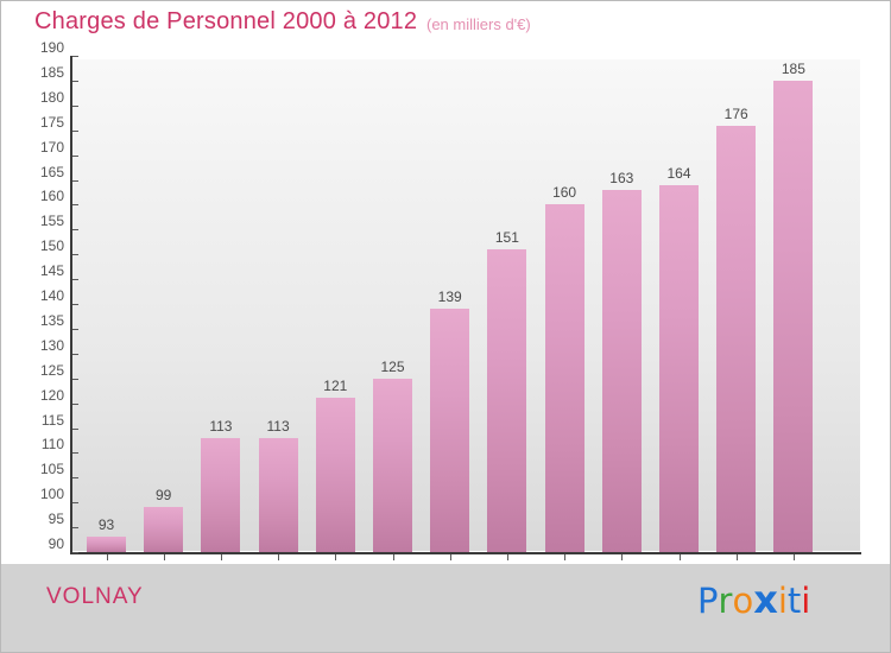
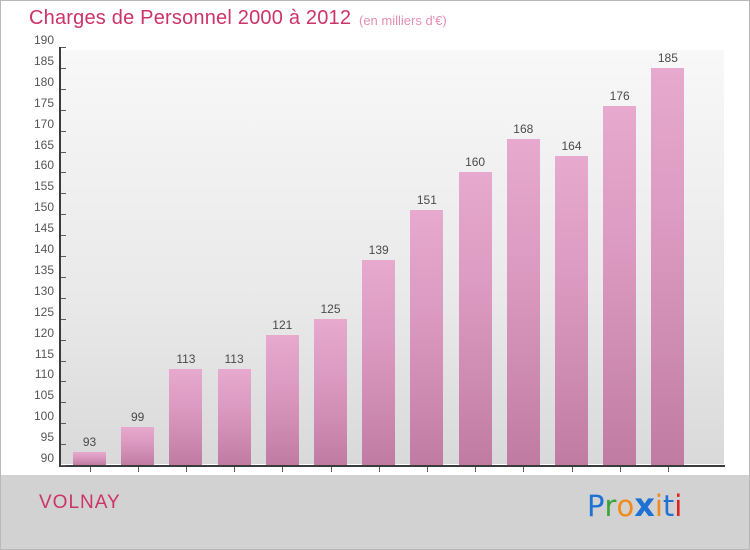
2009: 163 -> 168
